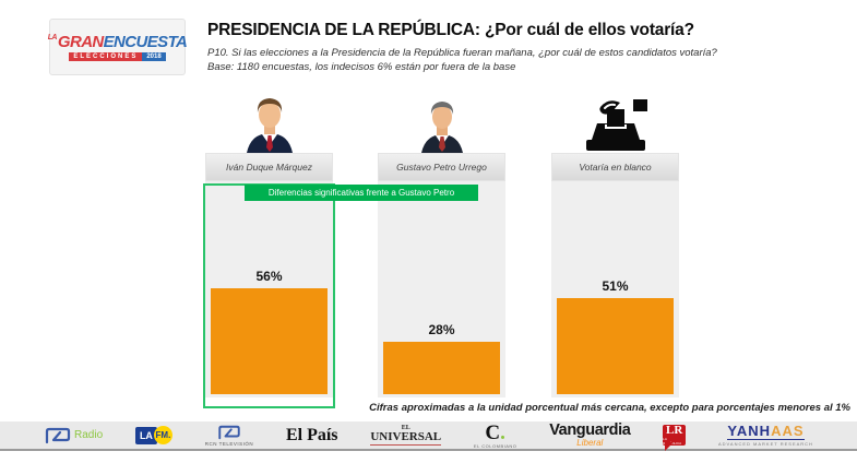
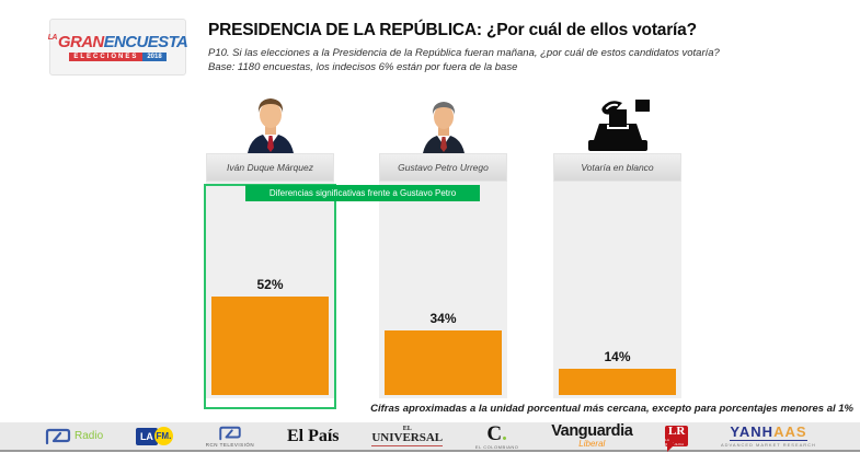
Iván Duque Márquez: 56% -> 52%
Gustavo Petro Urrego: 28% -> 34%
Votaría en blanco: 51% -> 14%
